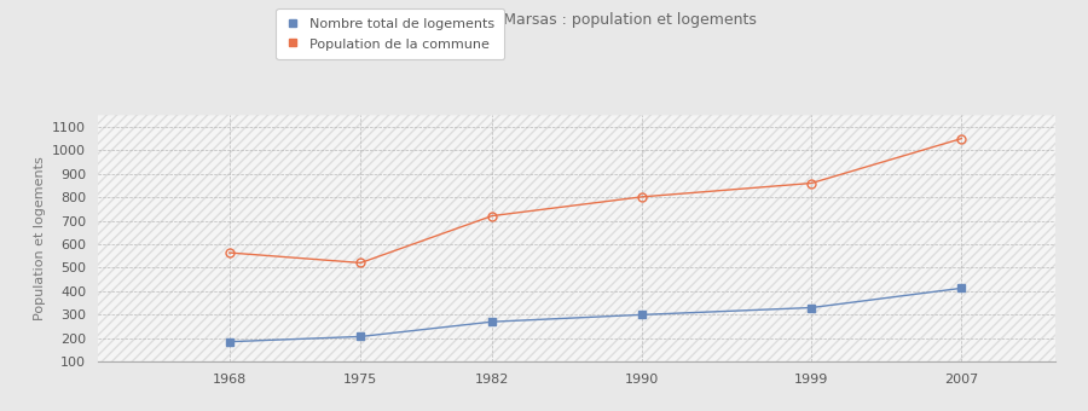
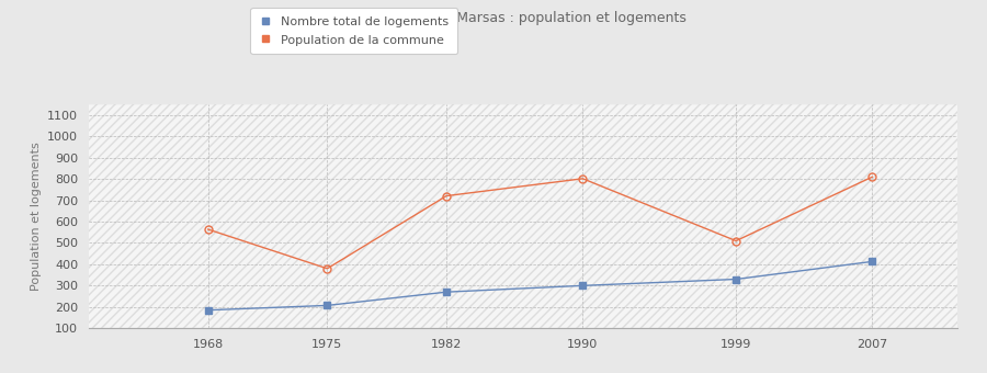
Population de la commune/1975: 520 -> 380
Population de la commune/1999: 860 -> 510
Population de la commune/2007: 1050 -> 810
